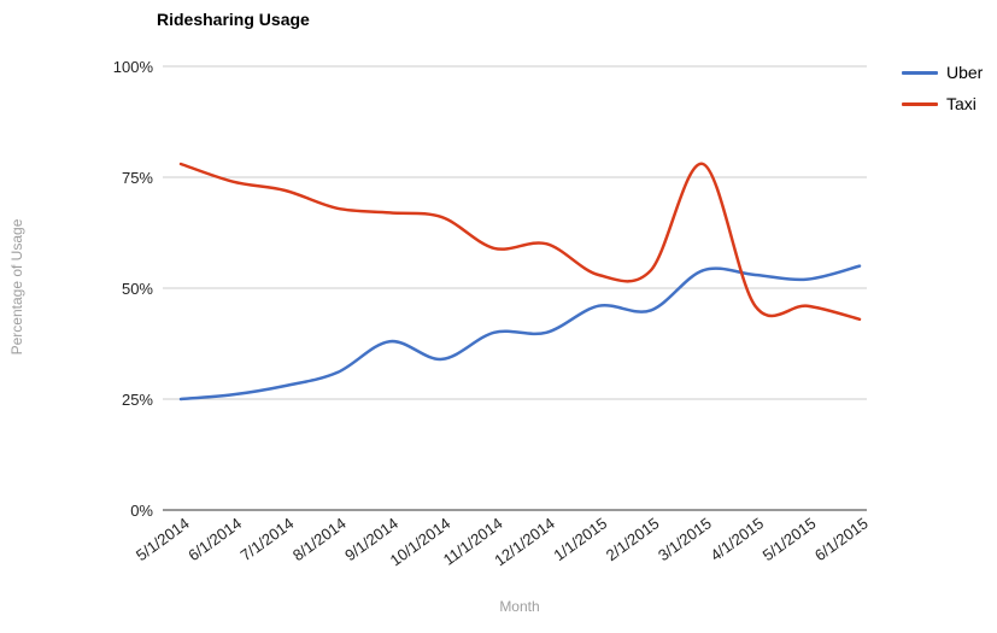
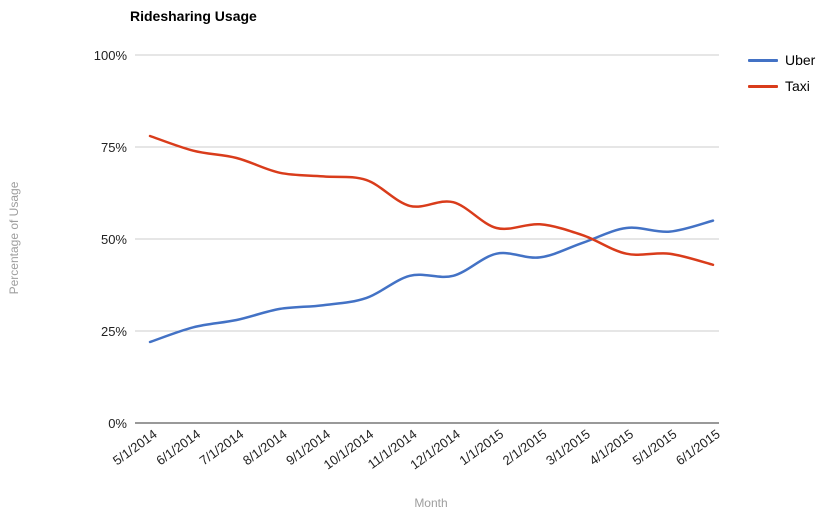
Uber/5/1/2014: 25% -> 22%
Uber/9/1/2014: 38% -> 32%
Uber/3/1/2015: 54% -> 49%
Taxi/3/1/2015: 78% -> 51%
